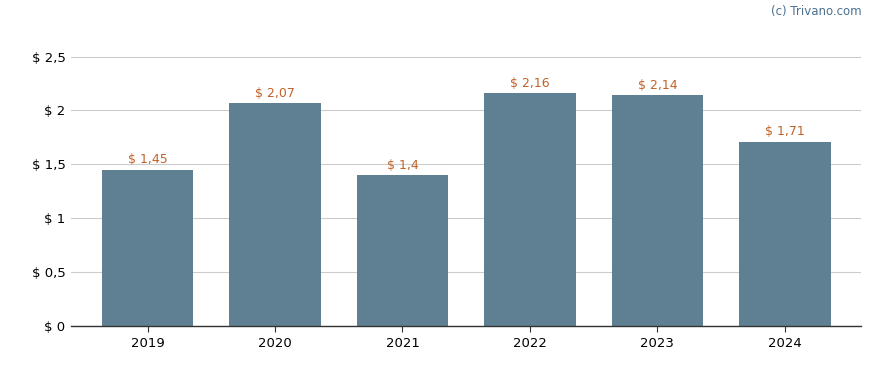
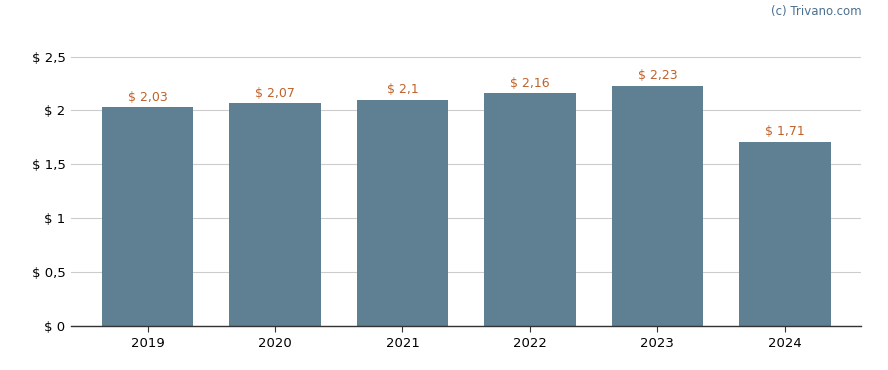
2019: 1,45 -> 2,03
2021: 1,4 -> 2,1
2023: 2,14 -> 2,23
